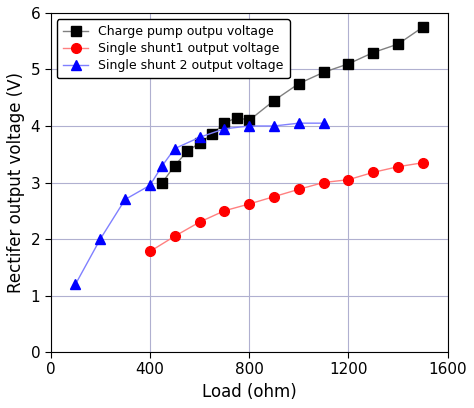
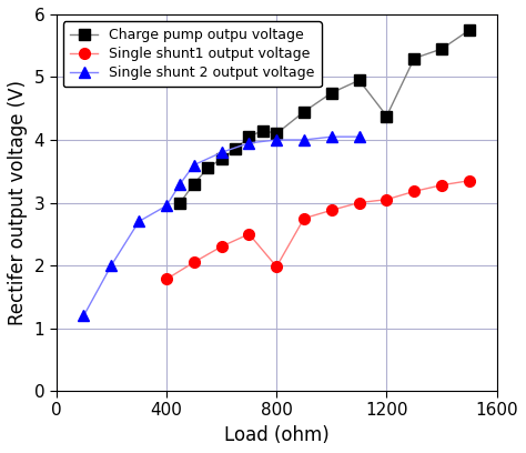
Single shunt1 output voltage/800: 2.62 -> 1.98
Charge pump outpu voltage/1200: 5.10 -> 4.38
